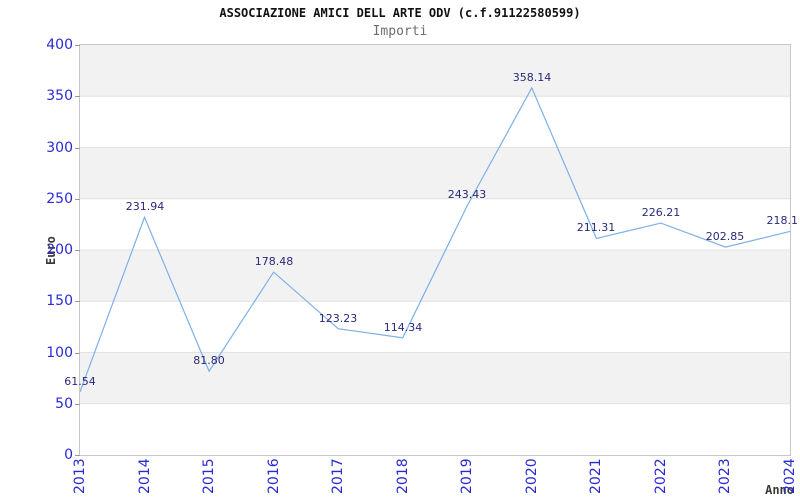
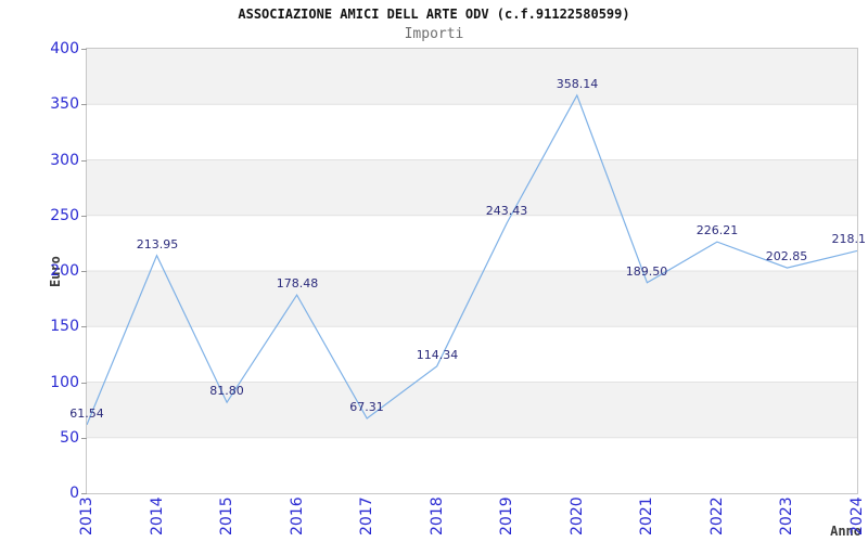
2014: 231.94 -> 213.95
2017: 123.23 -> 67.31
2021: 211.31 -> 189.50
